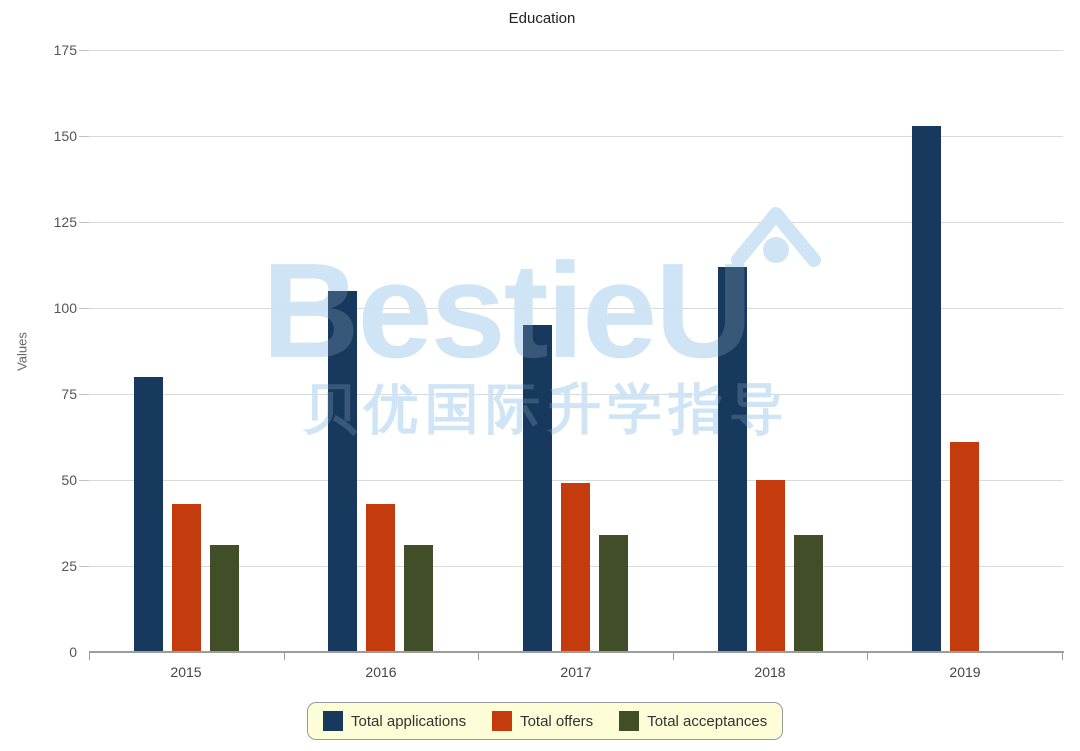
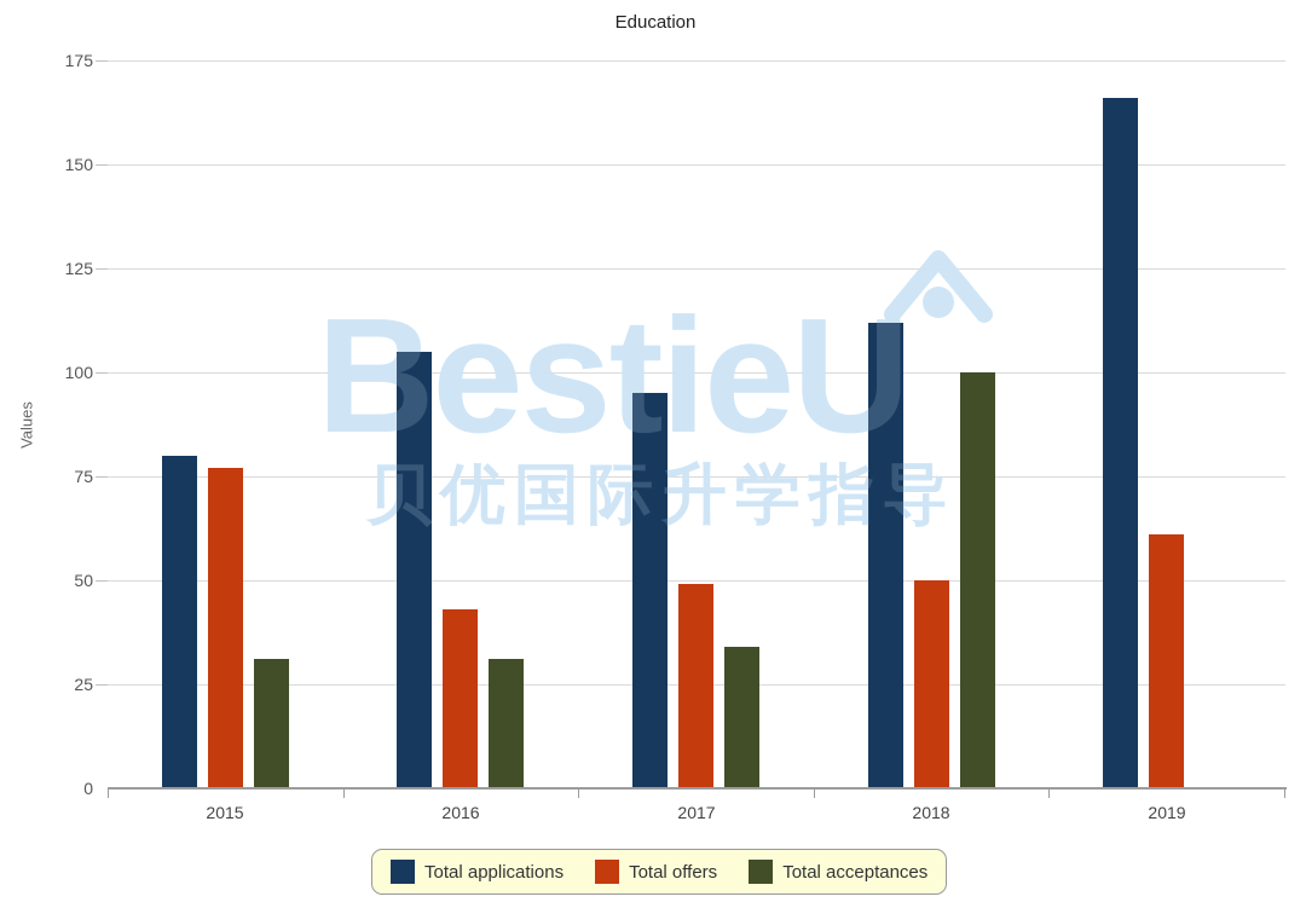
Total offers/2015: 43 -> 77
Total acceptances/2018: 34 -> 100
Total applications/2019: 153 -> 166
